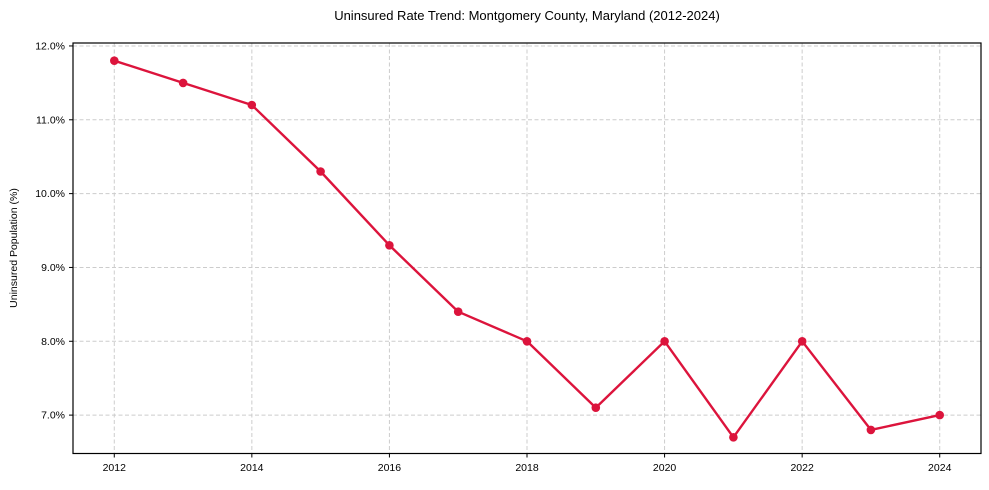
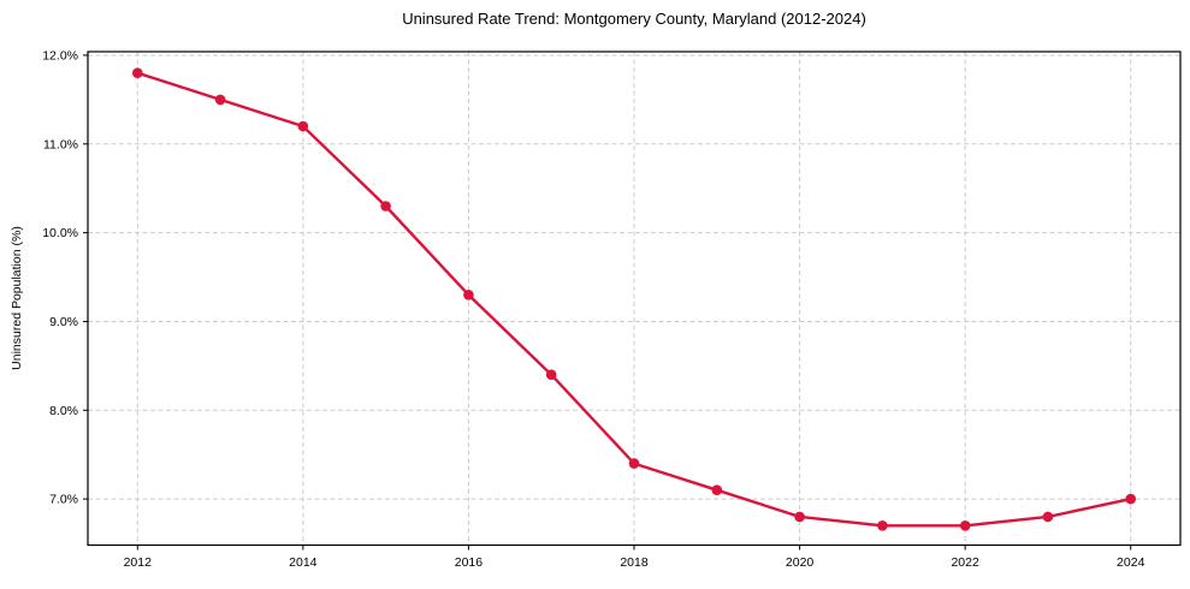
2018: 8.0% -> 7.4%
2020: 8.0% -> 6.8%
2022: 8.0% -> 6.7%
